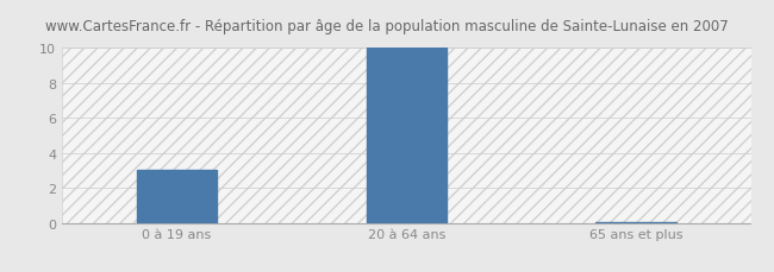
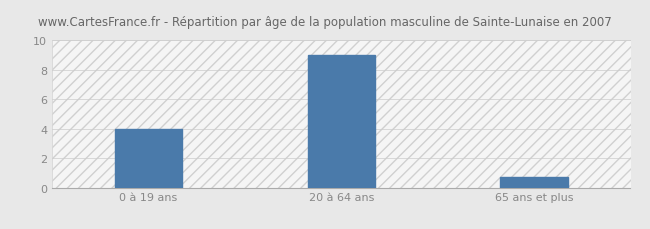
0 à 19 ans: 3.0 -> 4.0
20 à 64 ans: 10.0 -> 9.0
65 ans et plus: 0.1 -> 0.7
